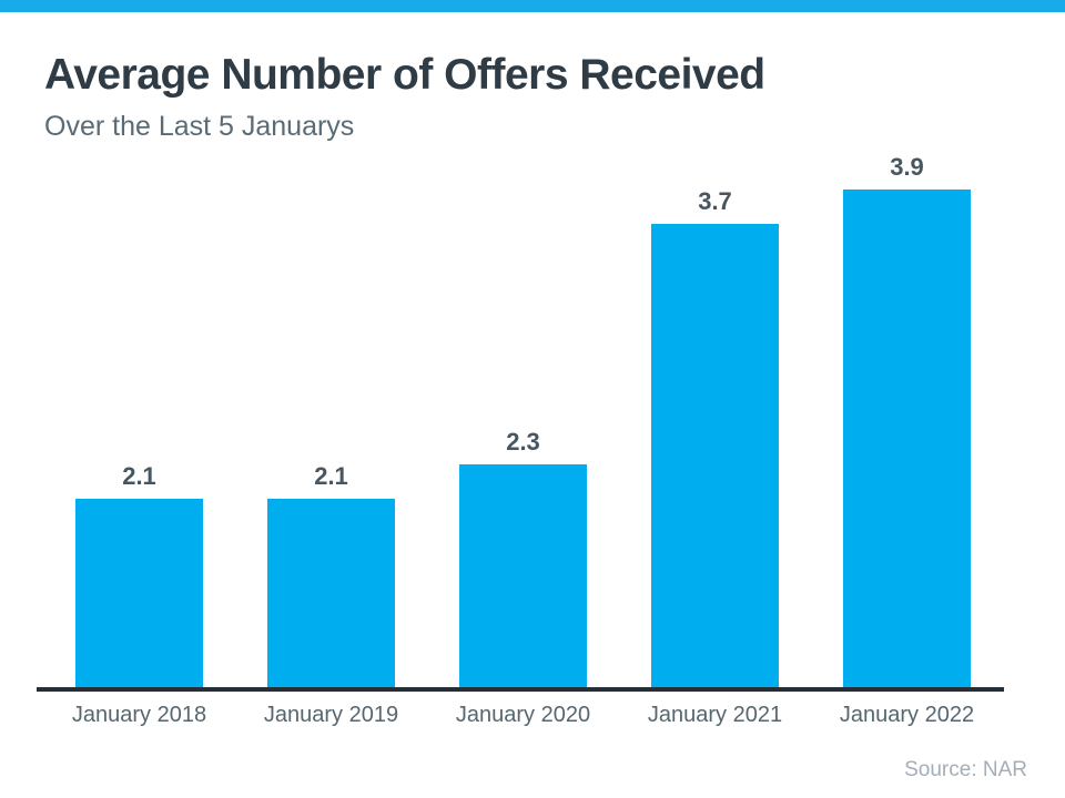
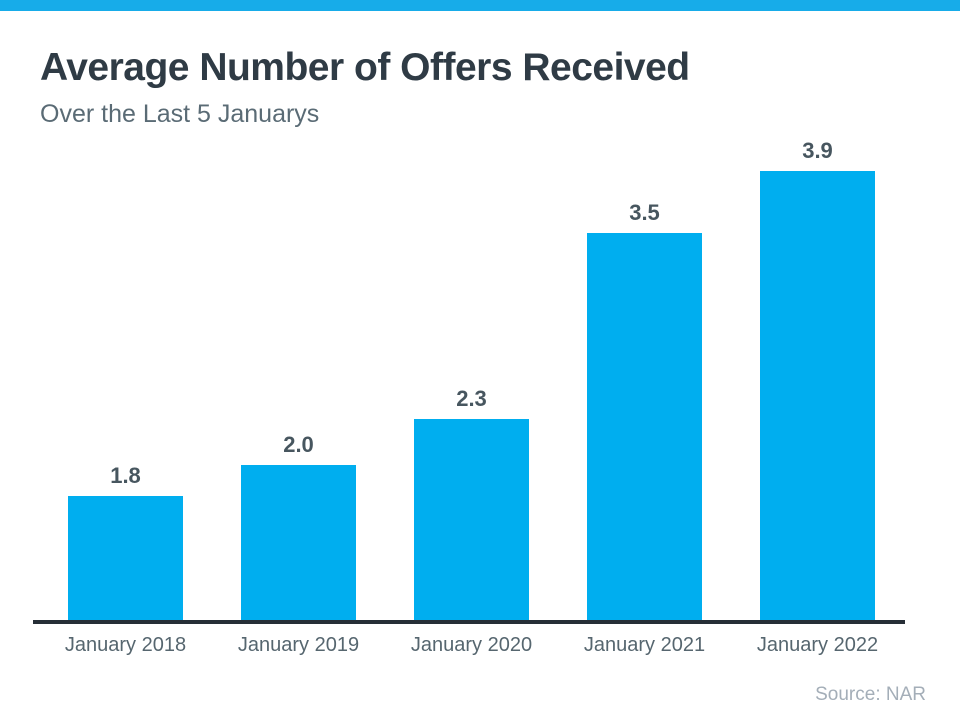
January 2018: 2.1 -> 1.8
January 2019: 2.1 -> 2.0
January 2021: 3.7 -> 3.5
